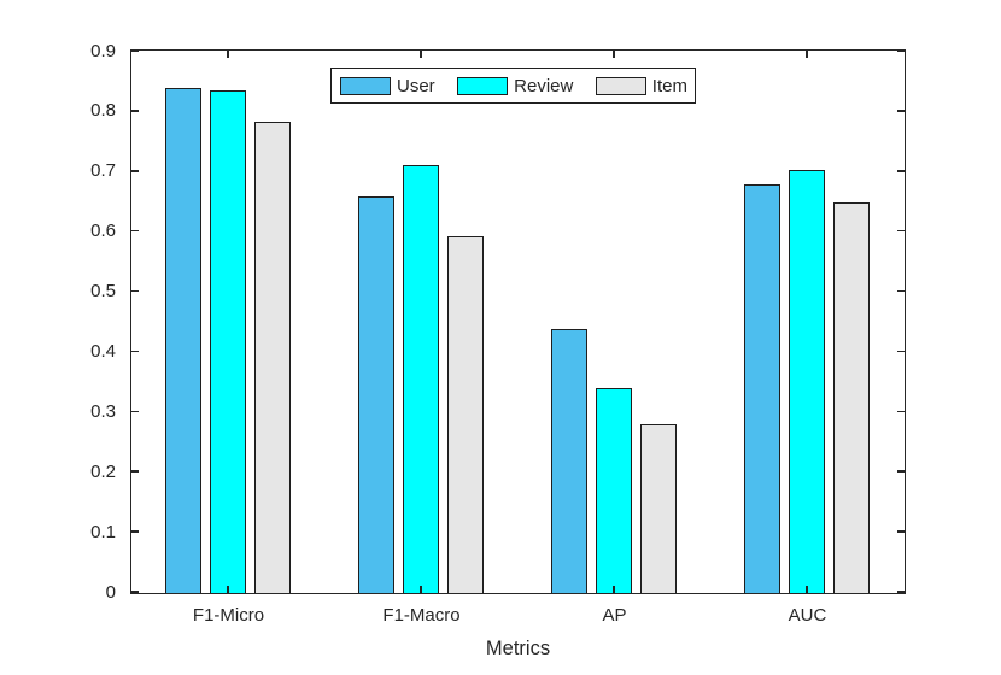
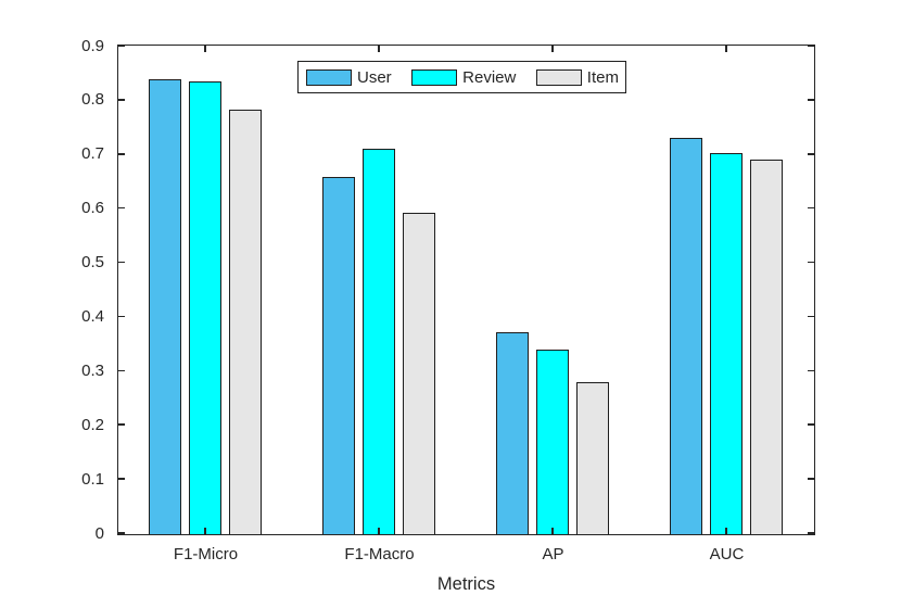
User/AP: 0.44 -> 0.37
User/AUC: 0.68 -> 0.73
Item/AUC: 0.65 -> 0.69
